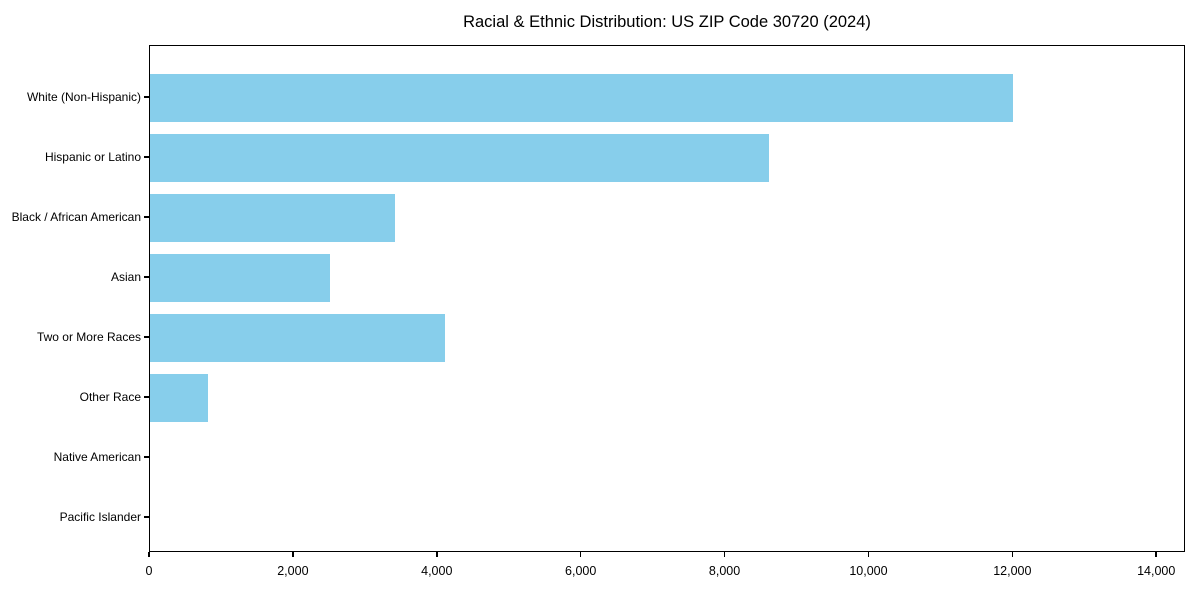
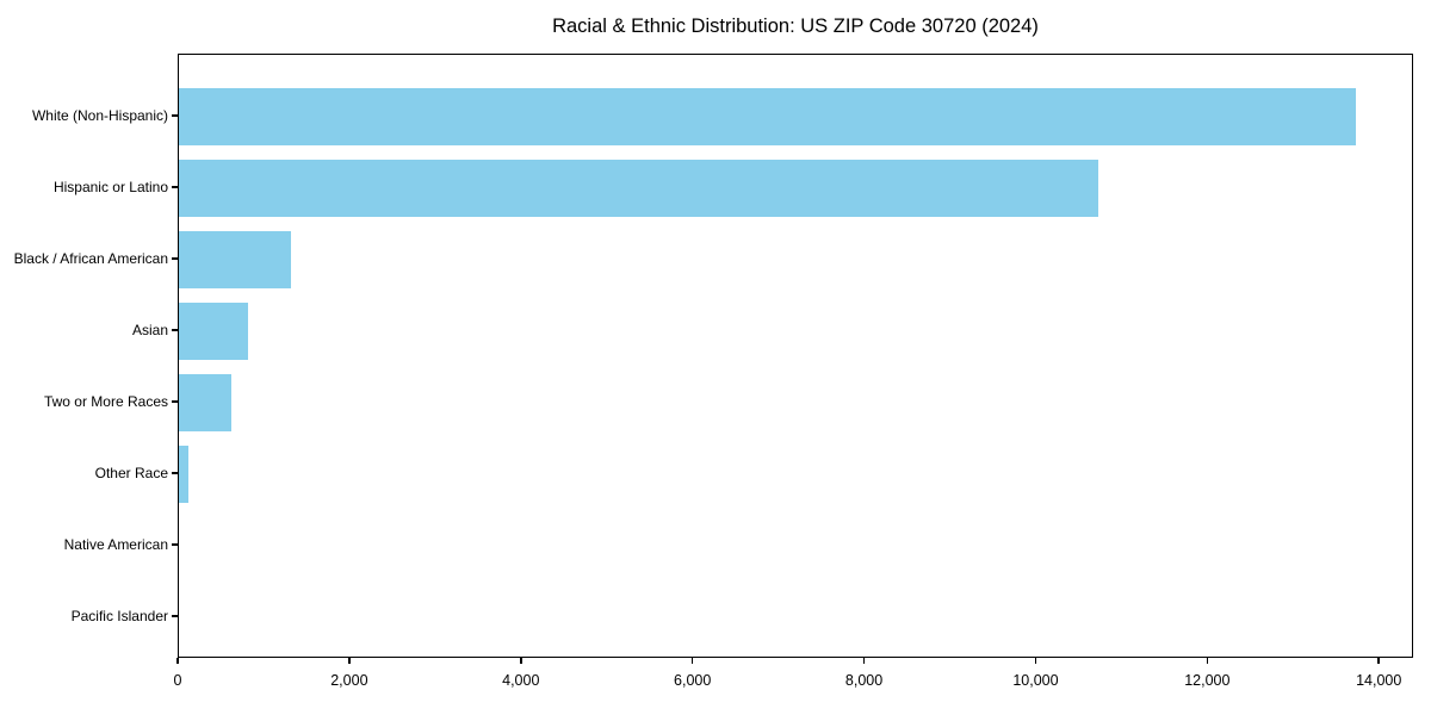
White (Non-Hispanic): 12000 -> 13700
Hispanic or Latino: 8600 -> 10700
Black / African American: 3400 -> 1300
Asian: 2500 -> 800
Two or More Races: 4100 -> 600
Other Race: 800 -> 100
